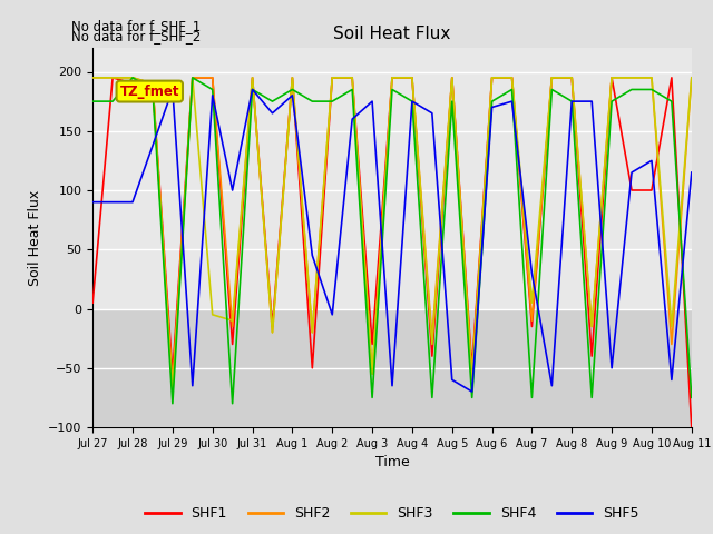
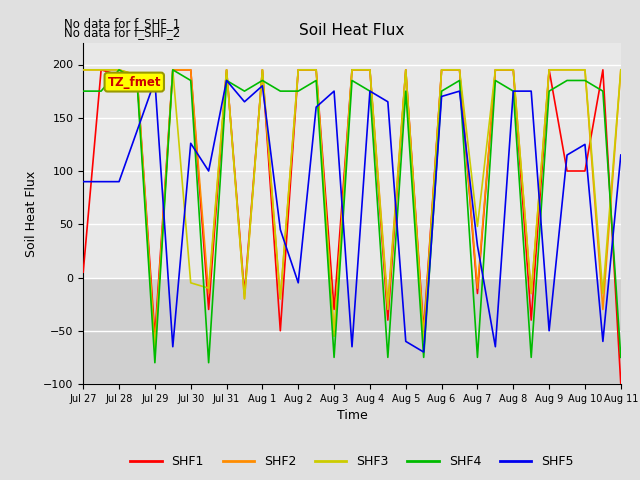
SHF5/Jul 30: 180 -> 126
SHF3/Aug 7: 5 -> 48
